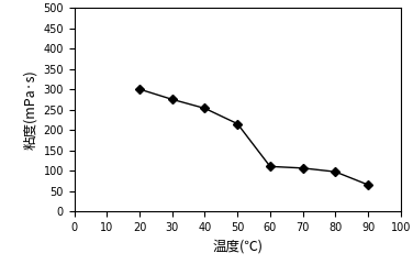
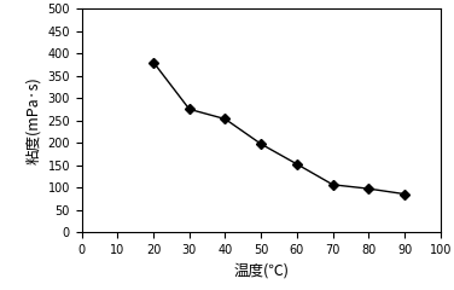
20: 300 -> 380
50: 215 -> 197
60: 110 -> 152
90: 65 -> 85
